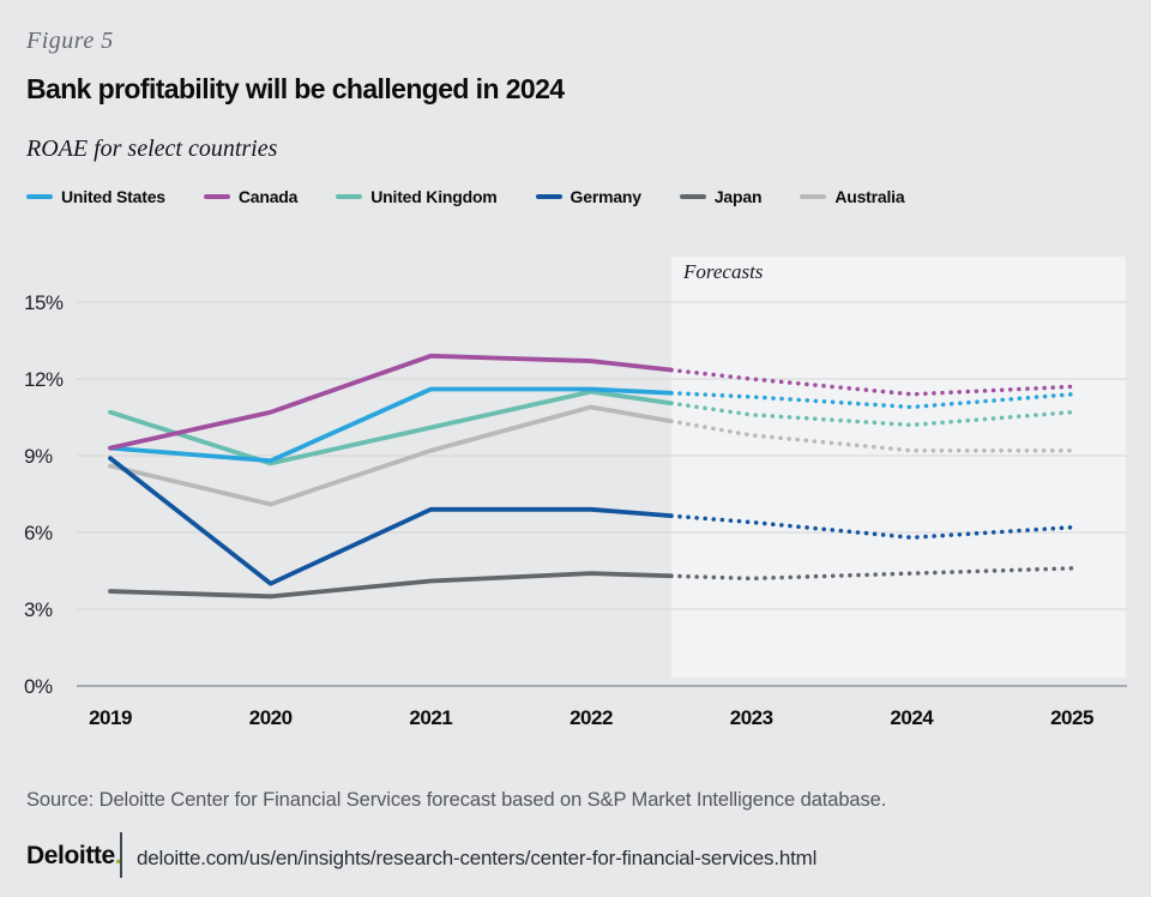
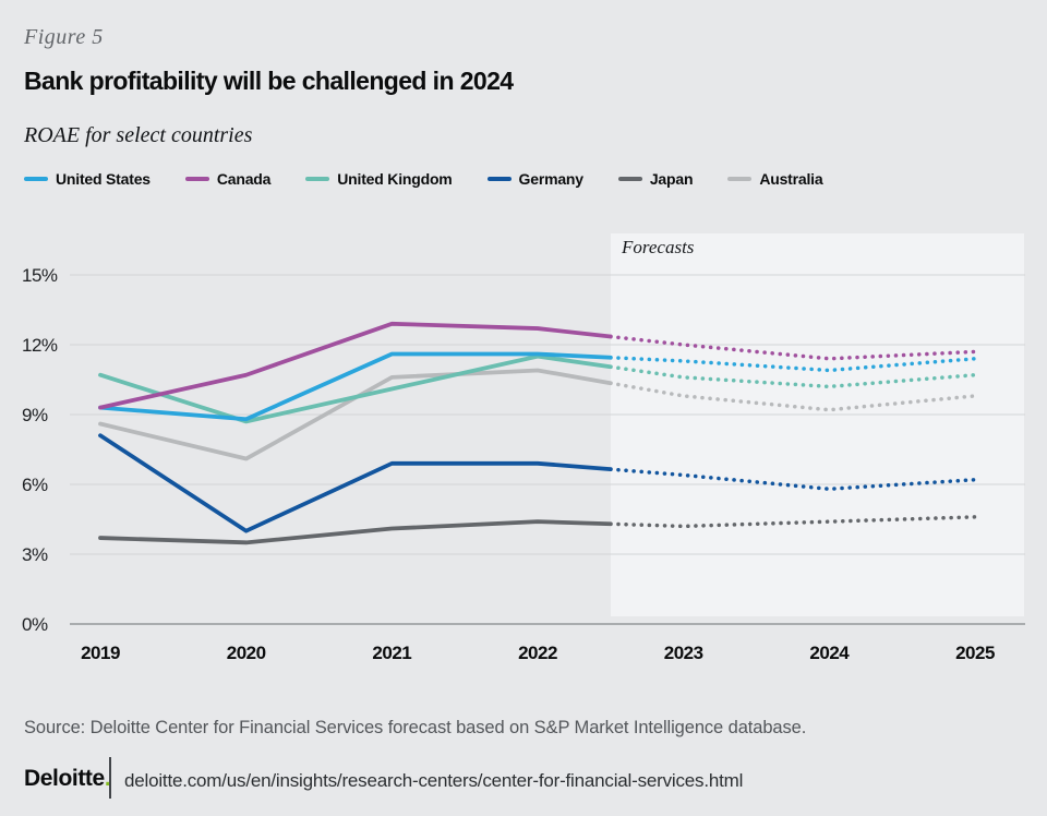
Germany/2019: 8.9% -> 8.1%
Australia/2021: 9.2% -> 10.6%
Australia/2025: 9.2% -> 9.8%
